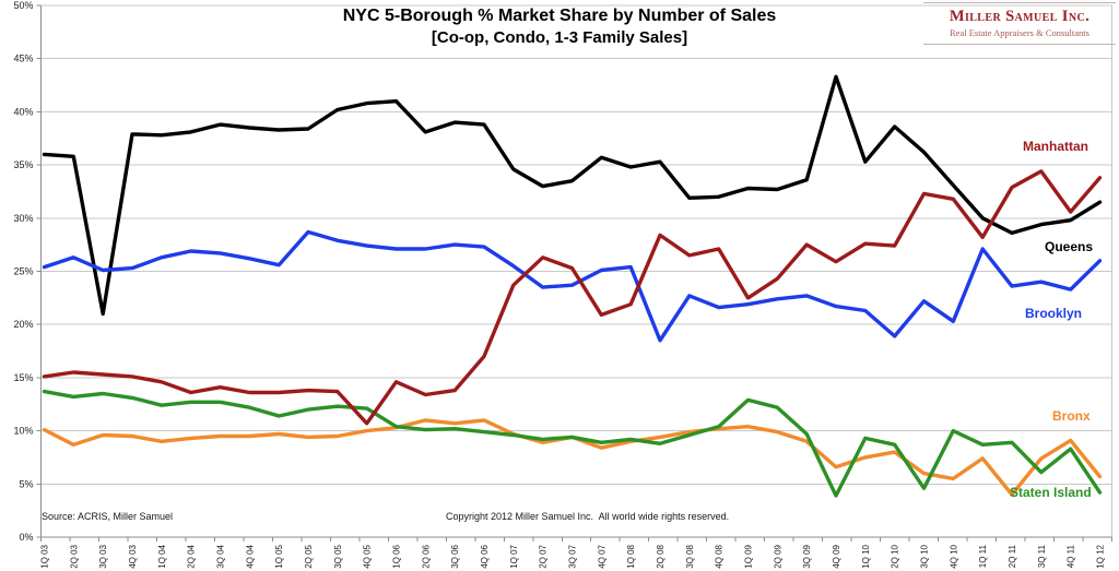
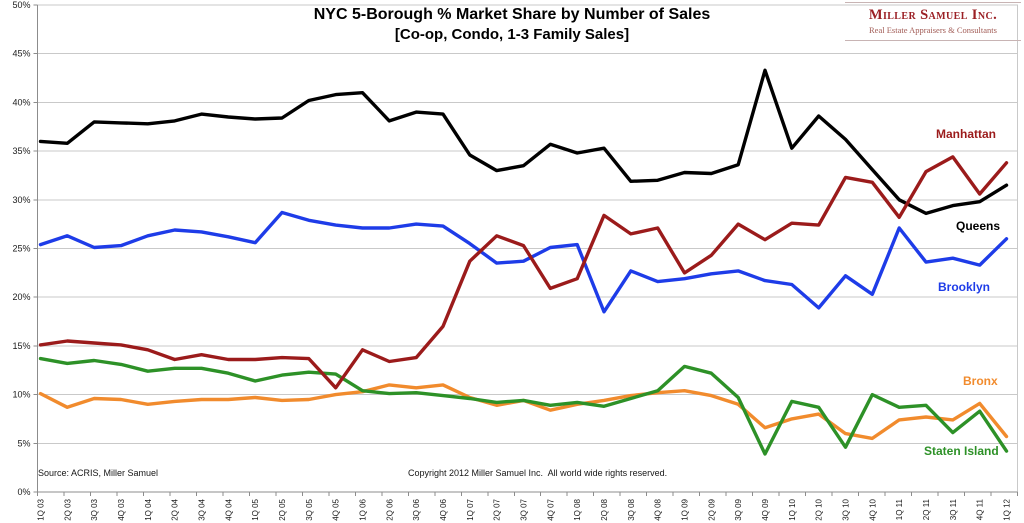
Queens/3Q 03: 21% -> 38%
Bronx/2Q 11: 4% -> 8%
